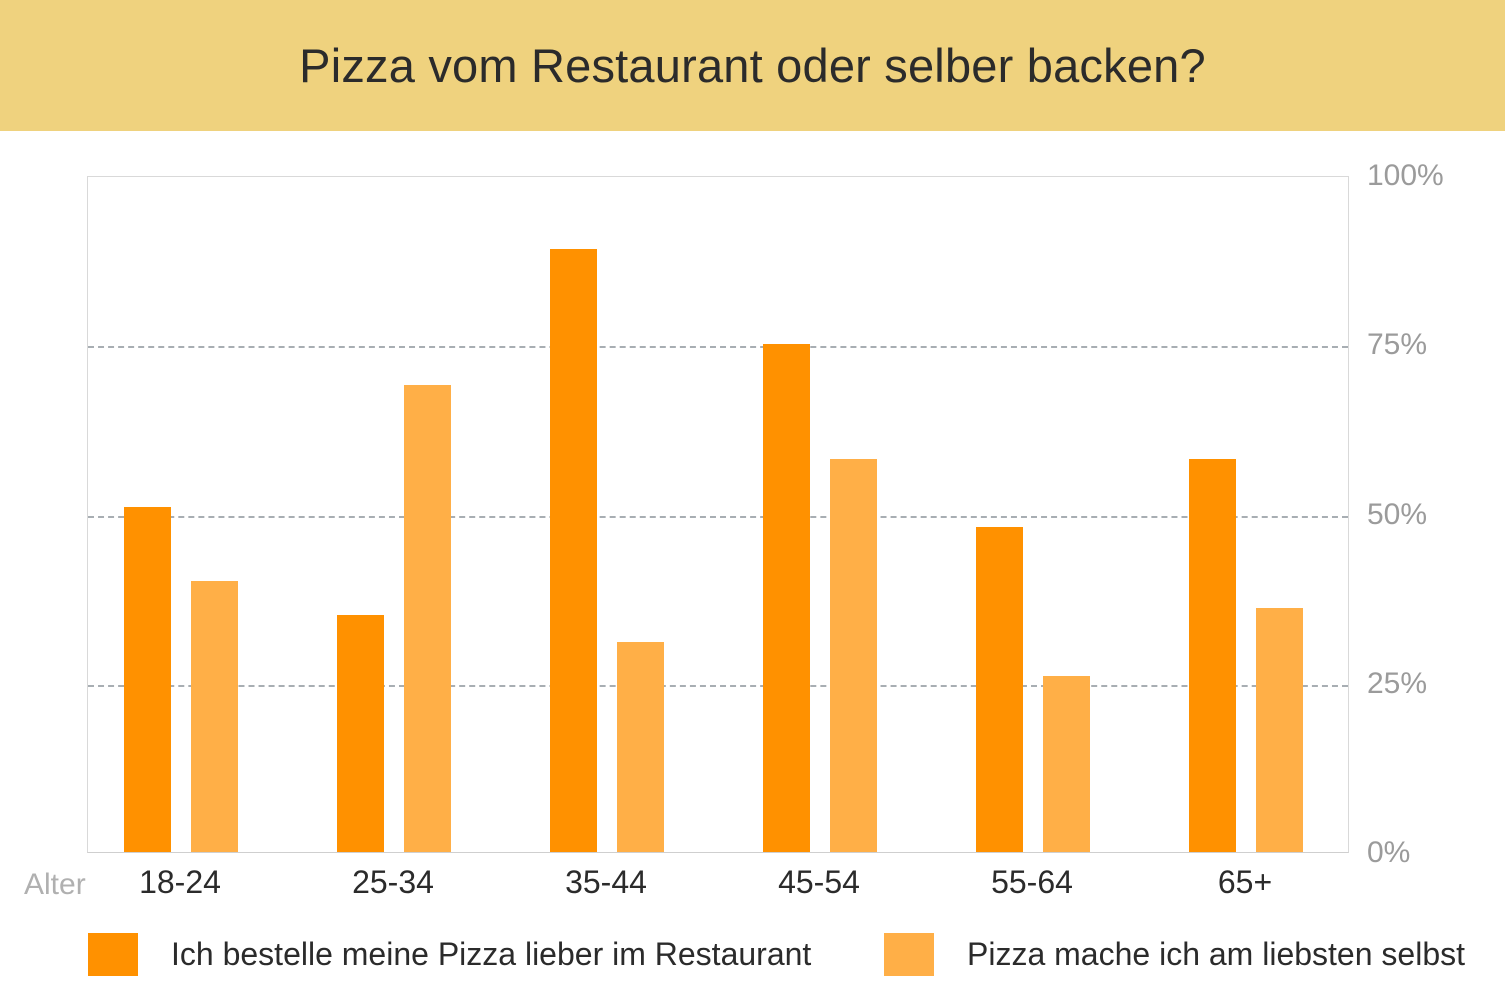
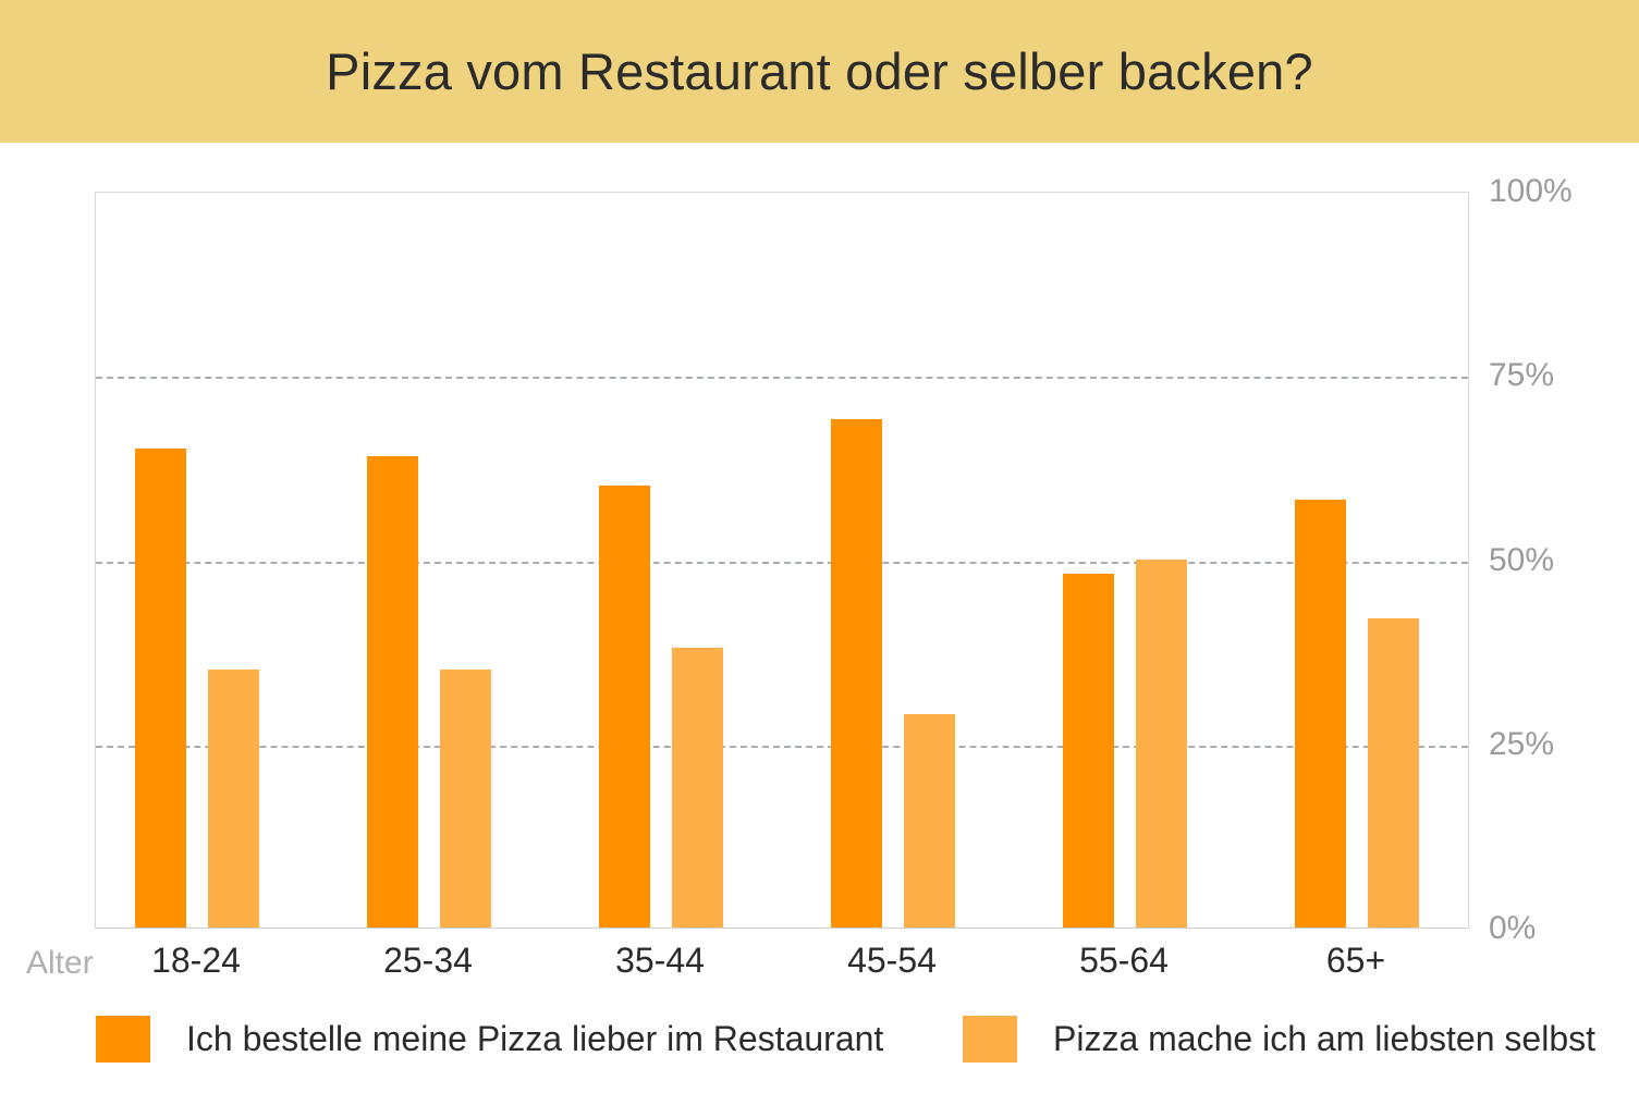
Ich bestelle meine Pizza lieber im Restaurant/18-24: 51% -> 65%
Pizza mache ich am liebsten selbst/18-24: 40% -> 35%
Ich bestelle meine Pizza lieber im Restaurant/25-34: 35% -> 64%
Pizza mache ich am liebsten selbst/25-34: 69% -> 35%
Ich bestelle meine Pizza lieber im Restaurant/35-44: 89% -> 60%
Pizza mache ich am liebsten selbst/35-44: 31% -> 38%
Ich bestelle meine Pizza lieber im Restaurant/45-54: 75% -> 69%
Pizza mache ich am liebsten selbst/45-54: 58% -> 29%
Pizza mache ich am liebsten selbst/55-64: 26% -> 50%
Pizza mache ich am liebsten selbst/65+: 36% -> 42%
